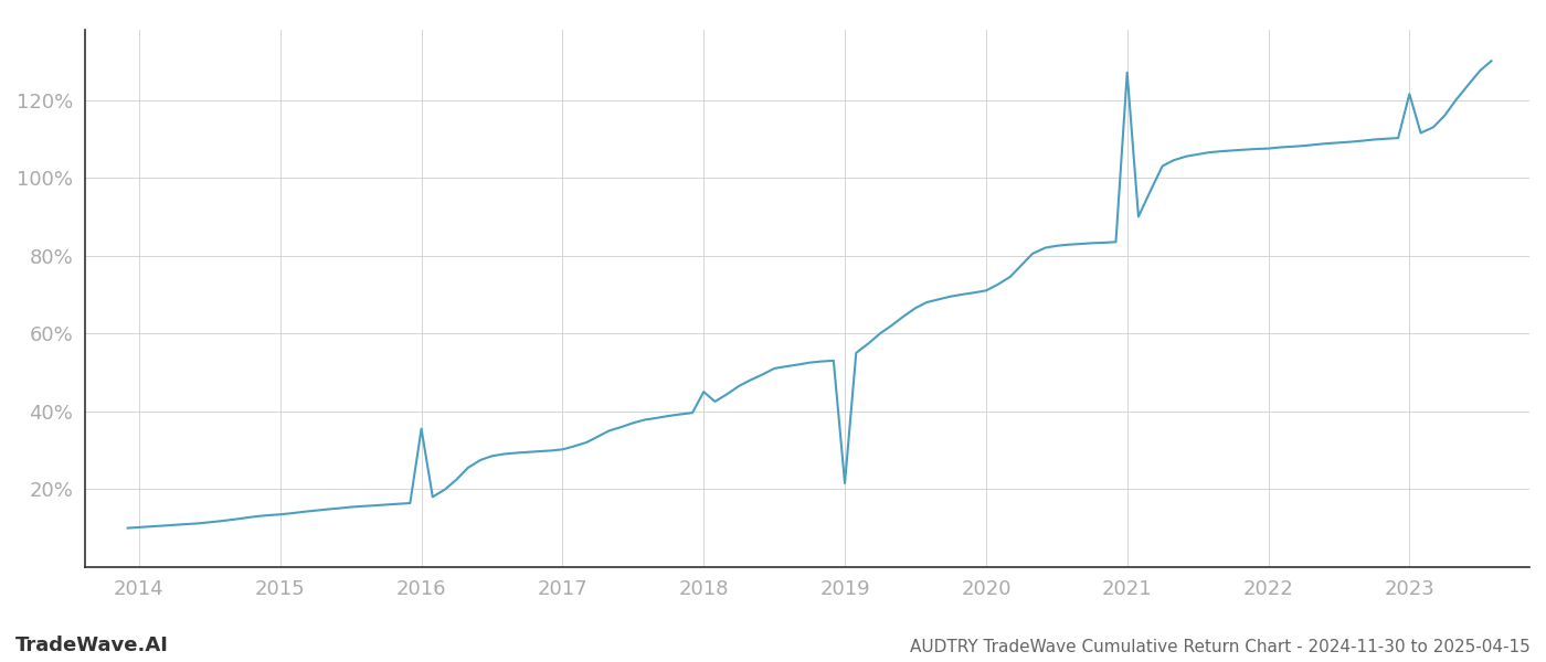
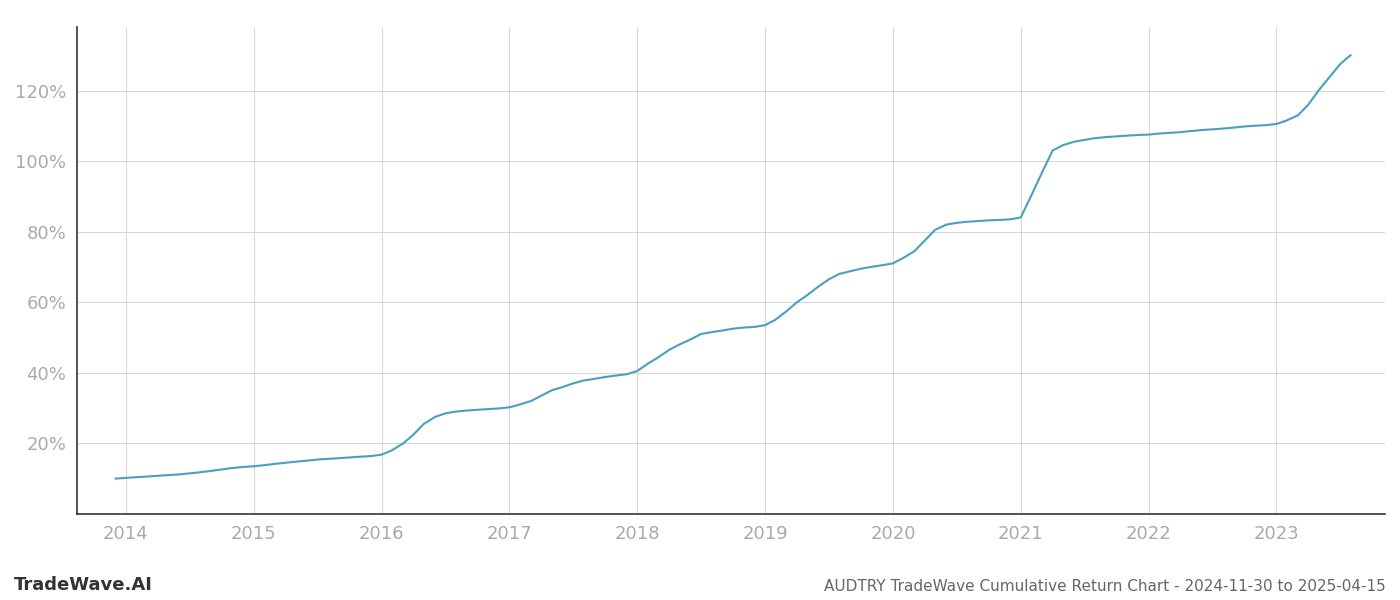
2016: 35.5% -> 16.8%
2018: 45.0% -> 40.5%
2019: 21.5% -> 53.5%
2021: 127.0% -> 84.0%
2023: 121.5% -> 110.5%
